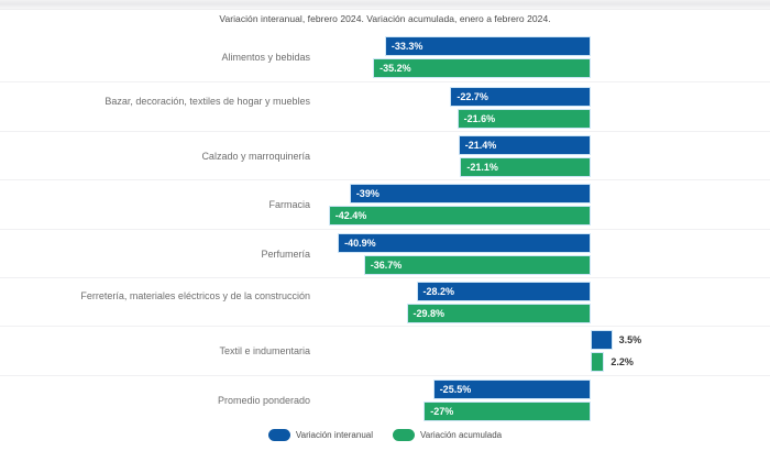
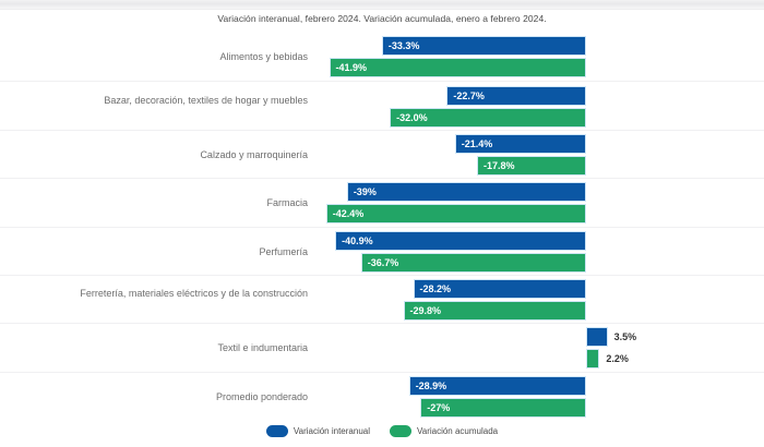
Variación acumulada/Alimentos y bebidas: -35.2% -> -41.9%
Variación acumulada/Bazar, decoración, textiles de hogar y muebles: -21.6% -> -32.0%
Variación acumulada/Calzado y marroquinería: -21.1% -> -17.8%
Variación interanual/Promedio ponderado: -25.5% -> -28.9%
